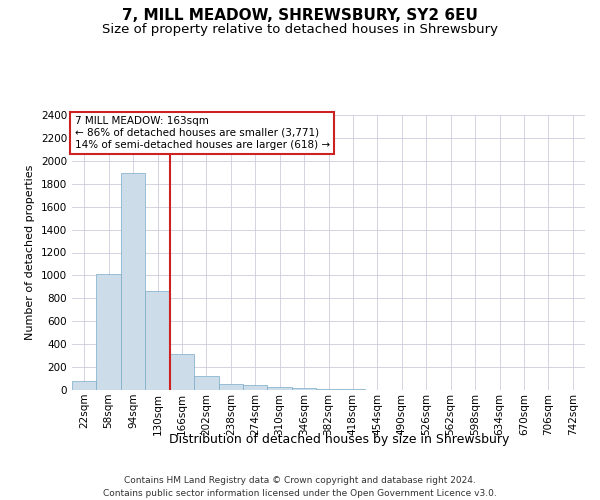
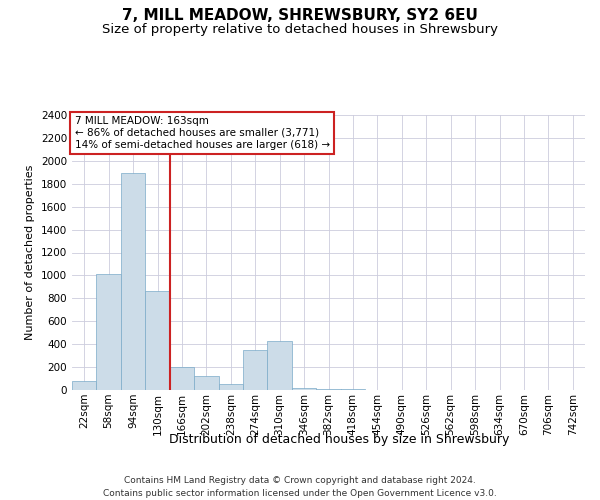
166sqm: 310 -> 200
274sqm: 40 -> 350
310sqm: 30 -> 430
